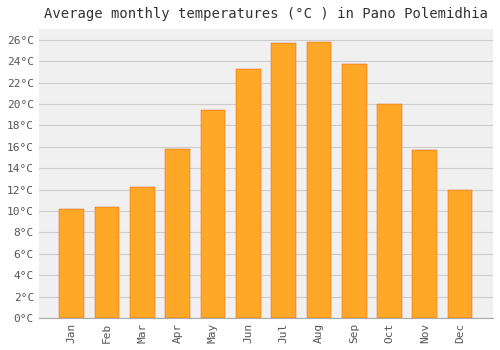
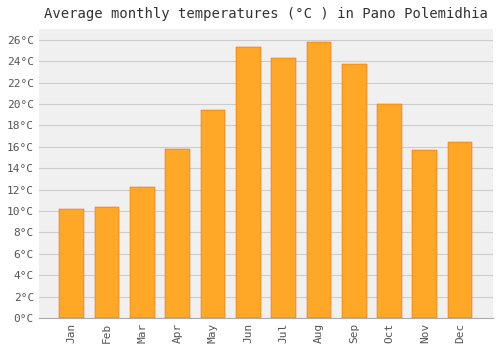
Jun: 23.3°C -> 25.3°C
Jul: 25.7°C -> 24.3°C
Dec: 12.0°C -> 16.4°C
